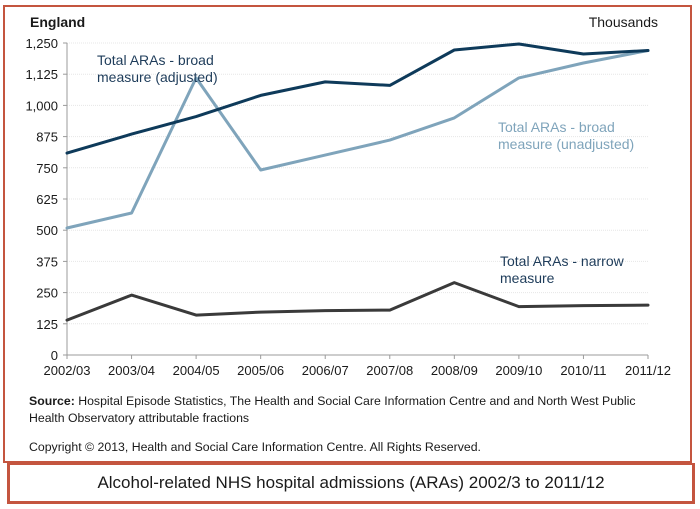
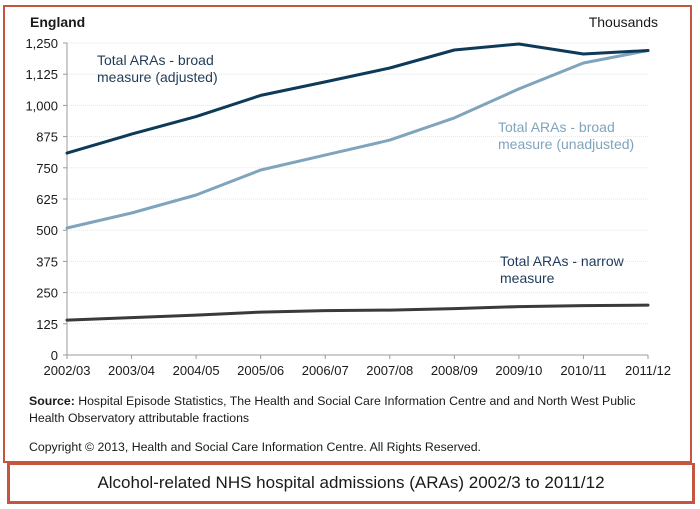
Total ARAs - narrow measure/2003/04: 240 -> 150
Total ARAs - broad measure (unadjusted)/2004/05: 1110 -> 640
Total ARAs - broad measure (adjusted)/2007/08: 1080 -> 1150
Total ARAs - narrow measure/2008/09: 290 -> 190
Total ARAs - broad measure (unadjusted)/2009/10: 1110 -> 1070
